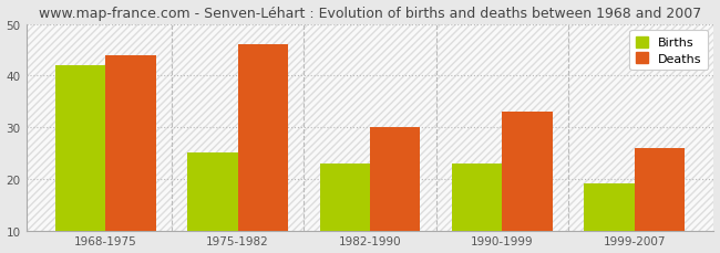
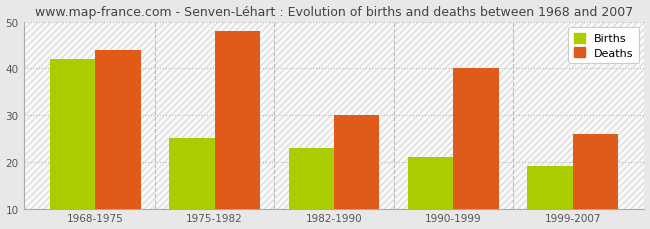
Deaths/1975-1982: 46 -> 48
Births/1990-1999: 23 -> 21
Deaths/1990-1999: 33 -> 40
